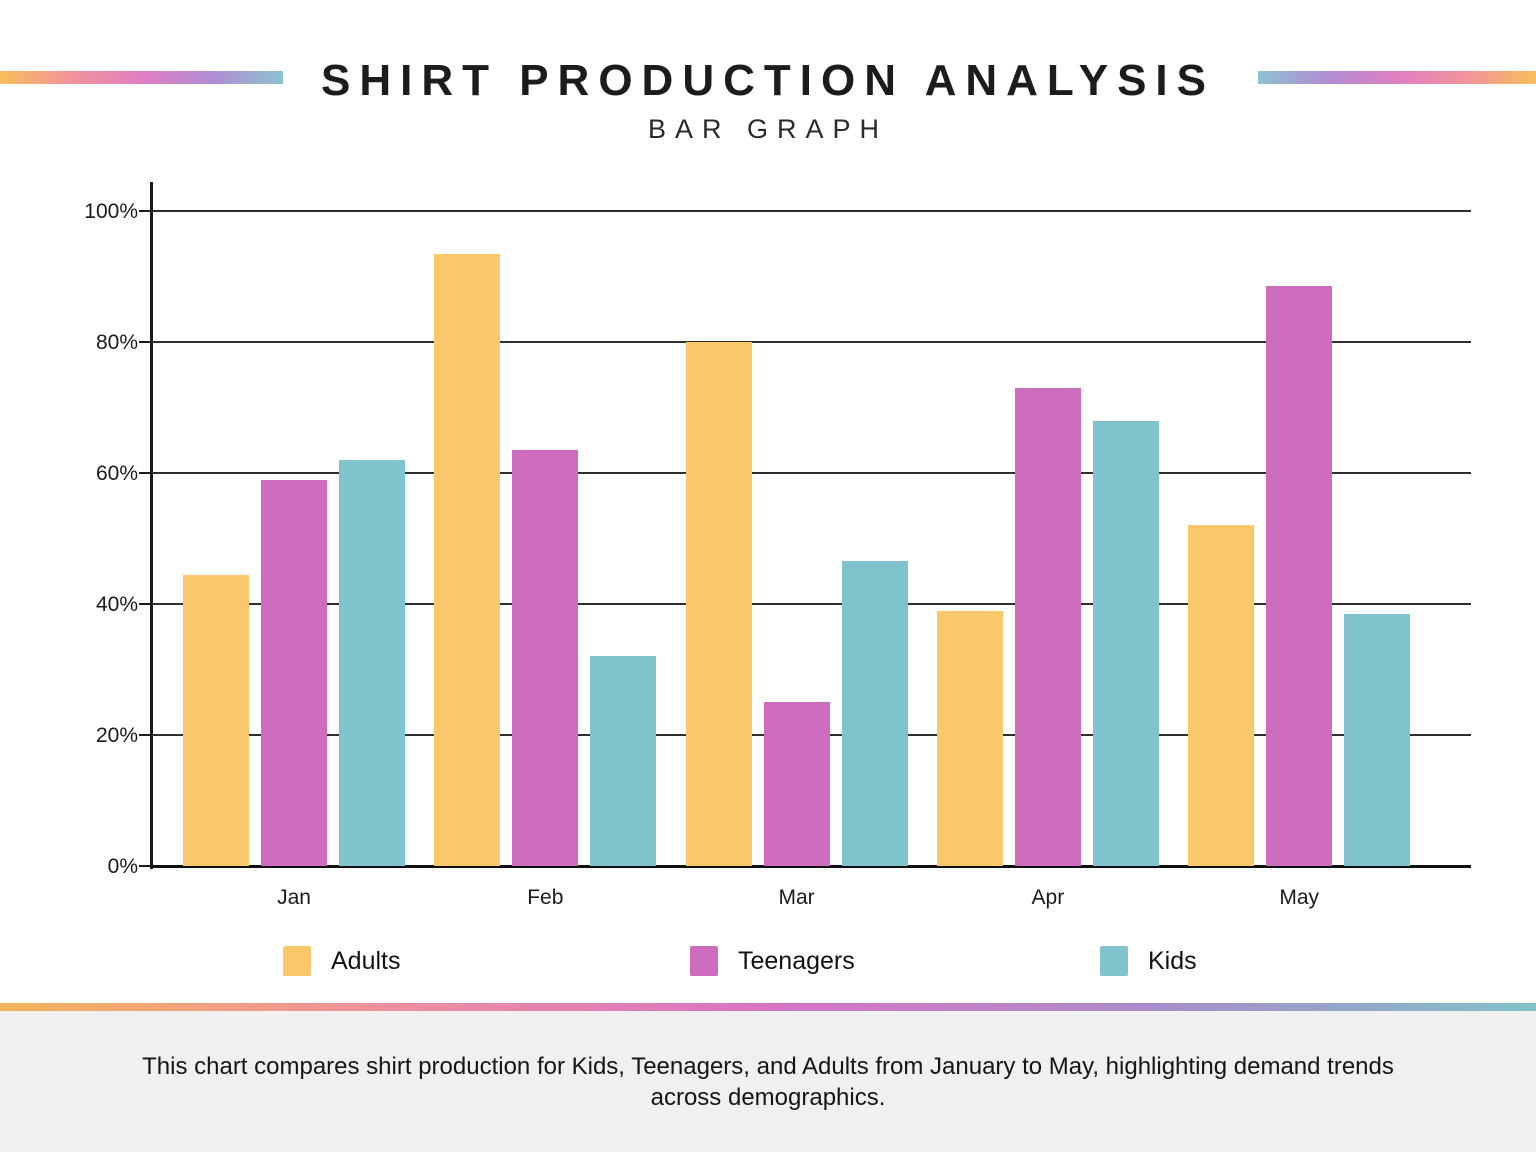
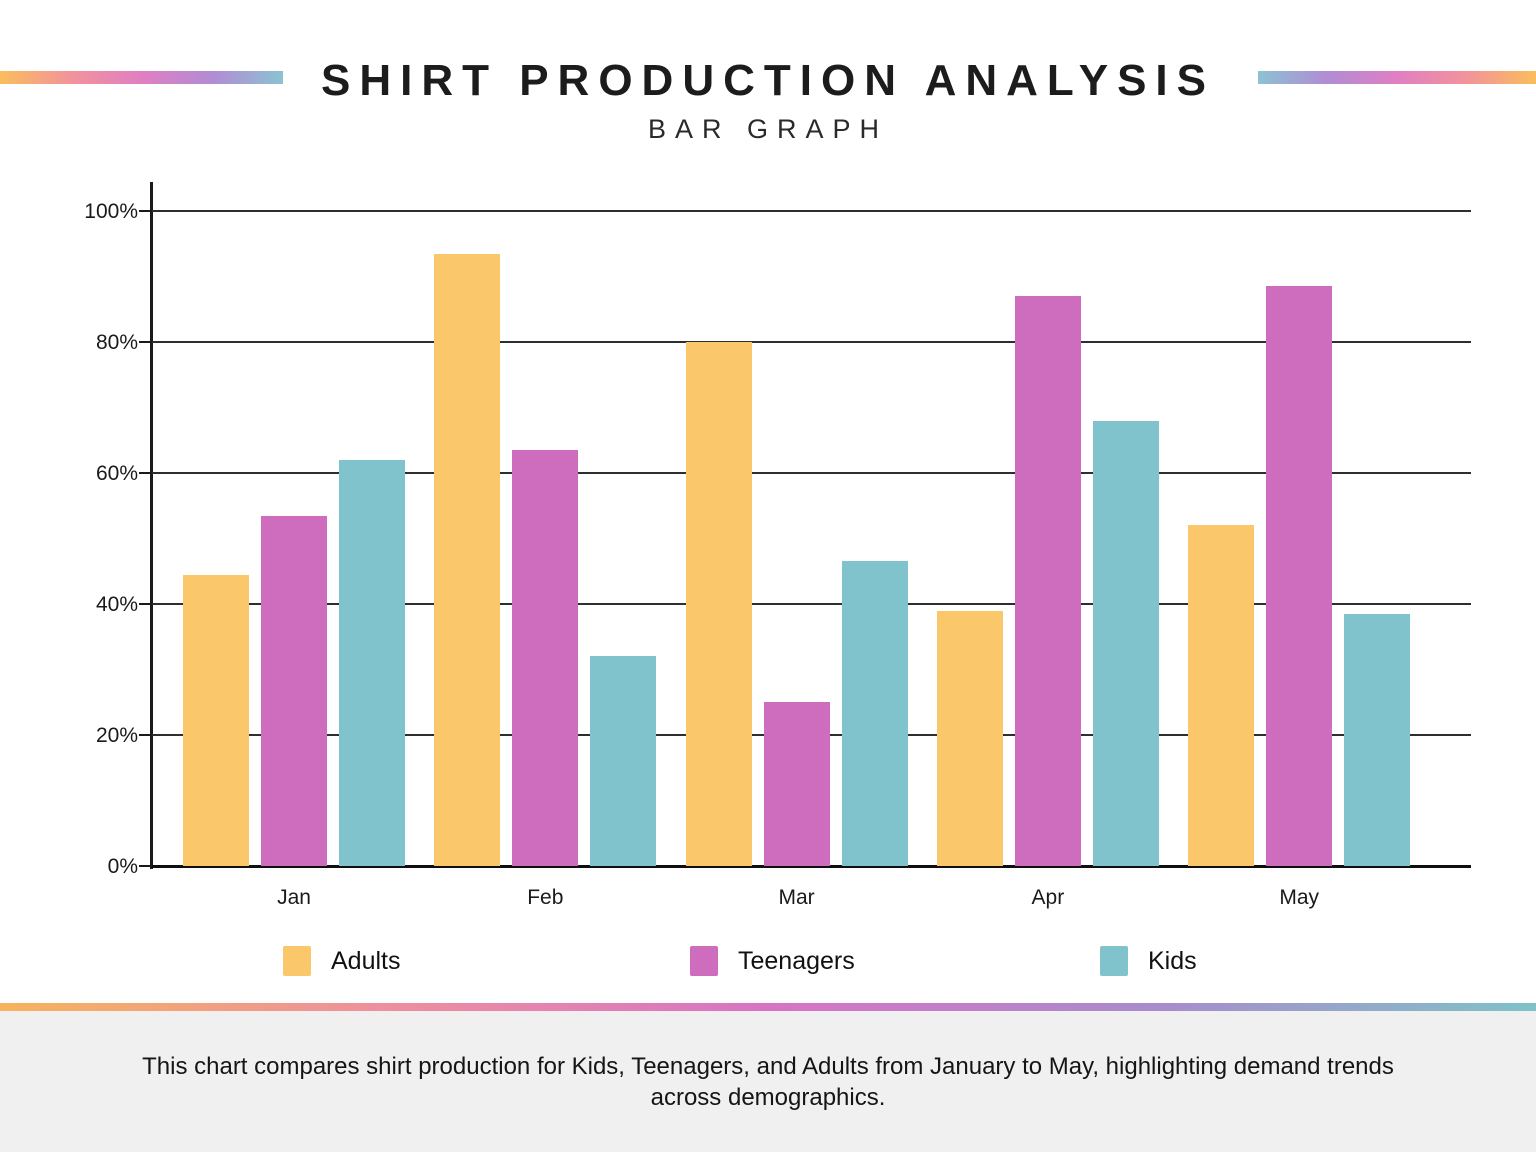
Teenagers/Jan: 59% -> 54%
Teenagers/Apr: 73% -> 87%
